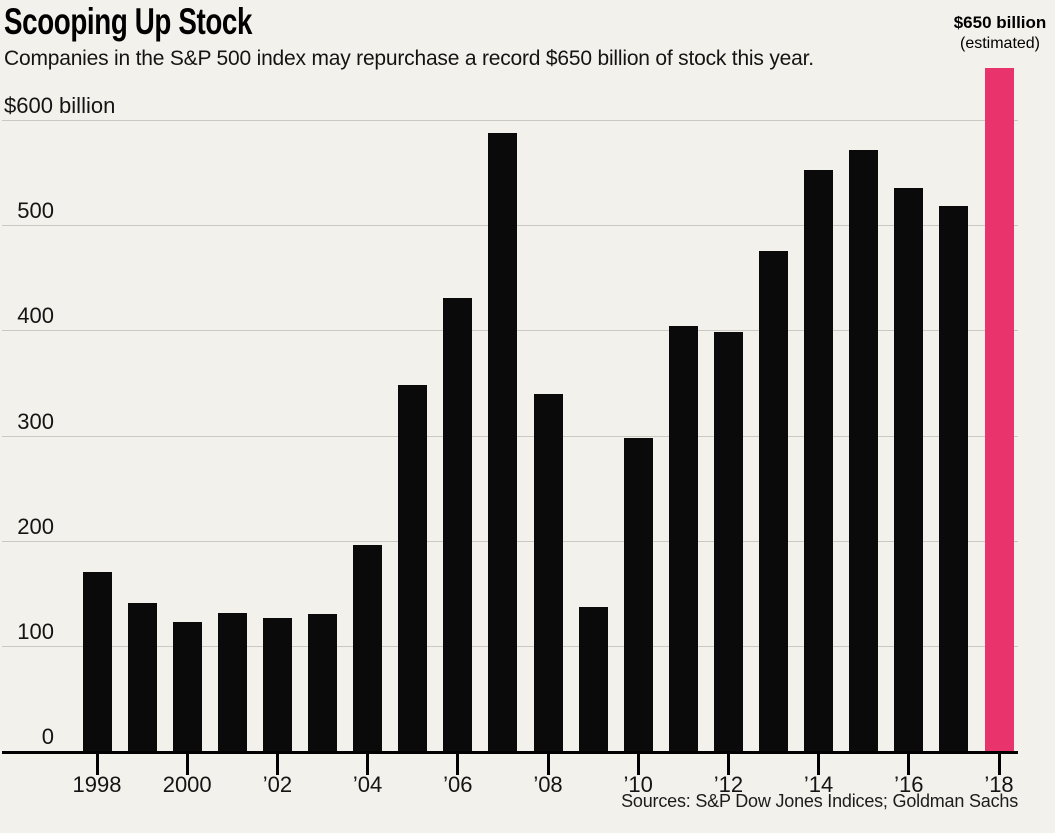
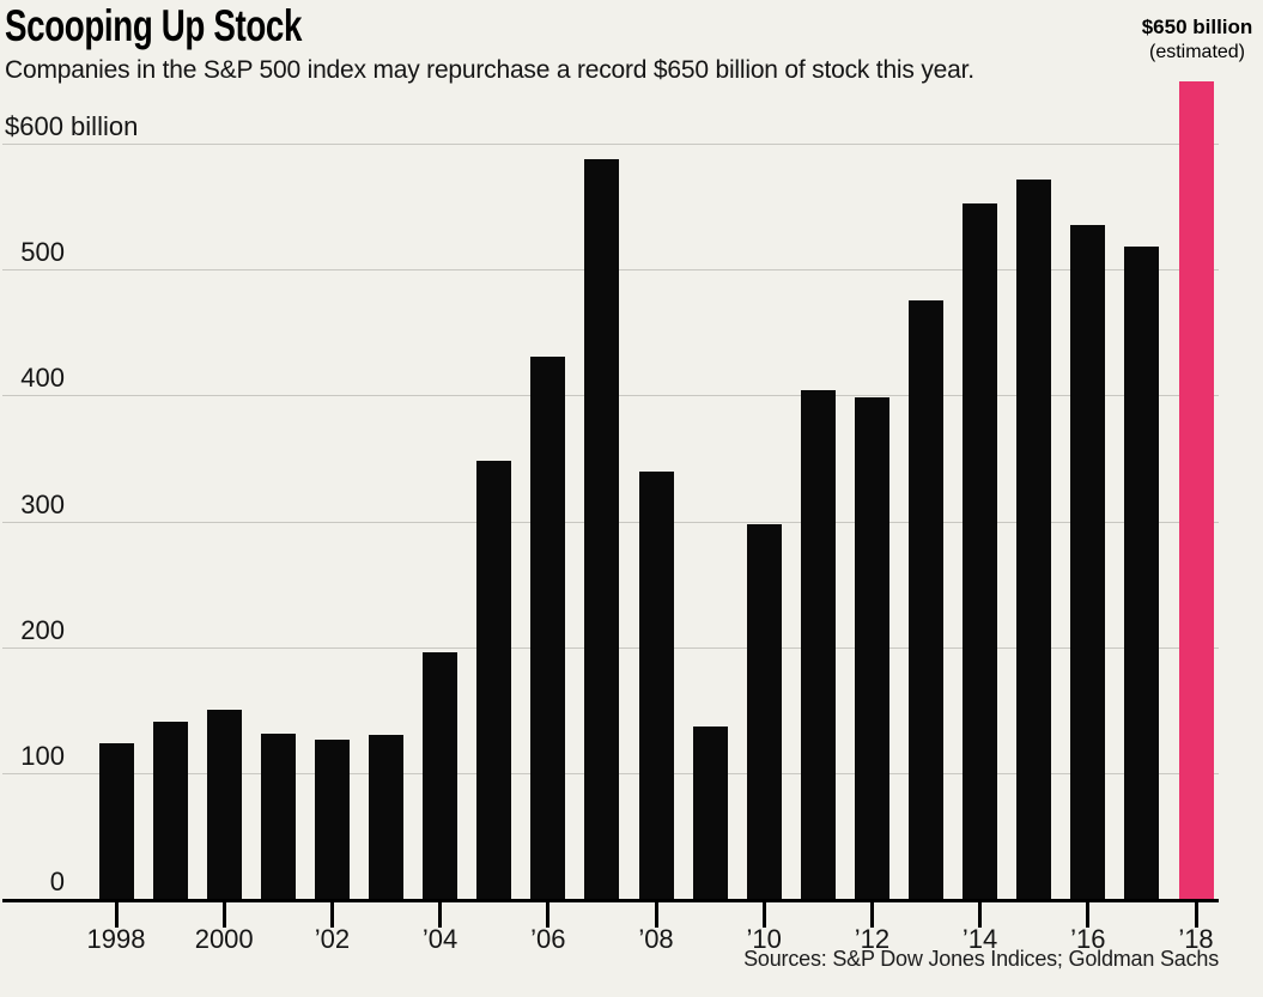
1998: 171 -> 125
2000: 124 -> 151
